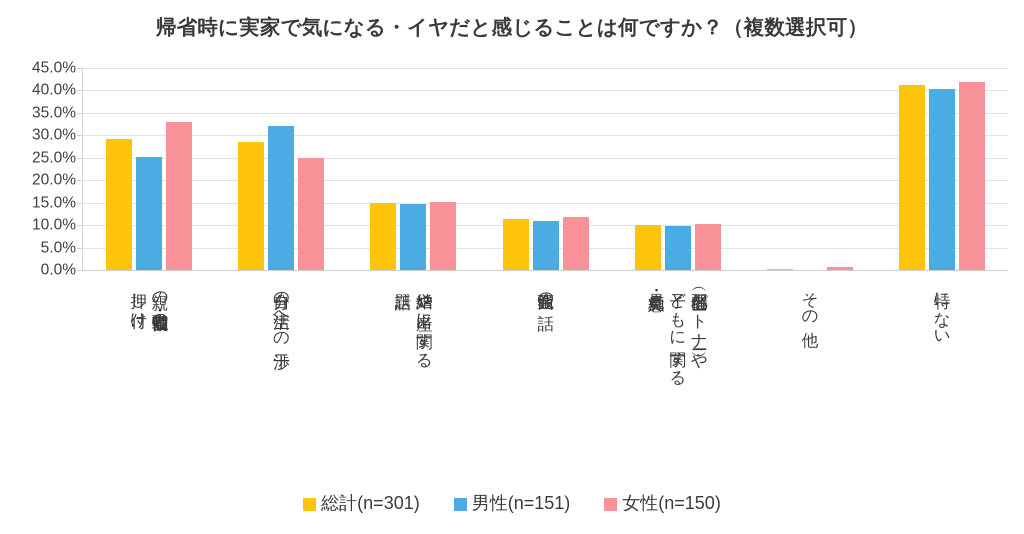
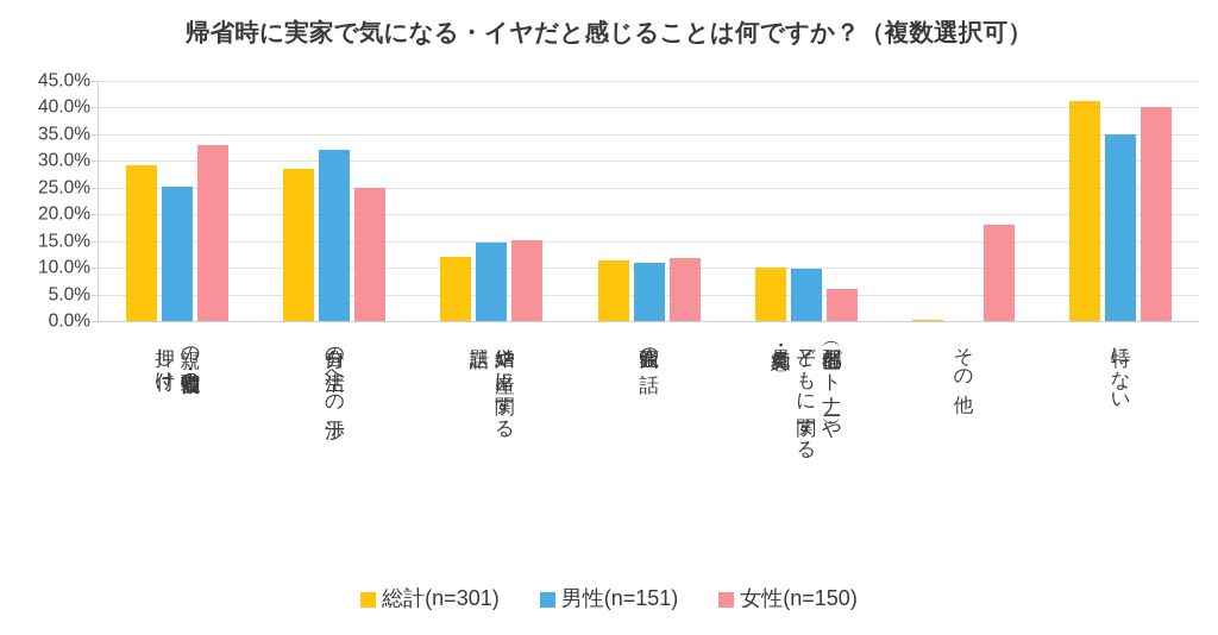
総計(n=301)/結婚や出産に関する話題: 15% -> 12%
女性(n=150)/配偶者（パートナー）や子どもに関する愚痴・意見: 10% -> 6%
女性(n=150)/その他: 1% -> 18%
男性(n=151)/特にない: 40% -> 35%
女性(n=150)/特にない: 42% -> 40%
